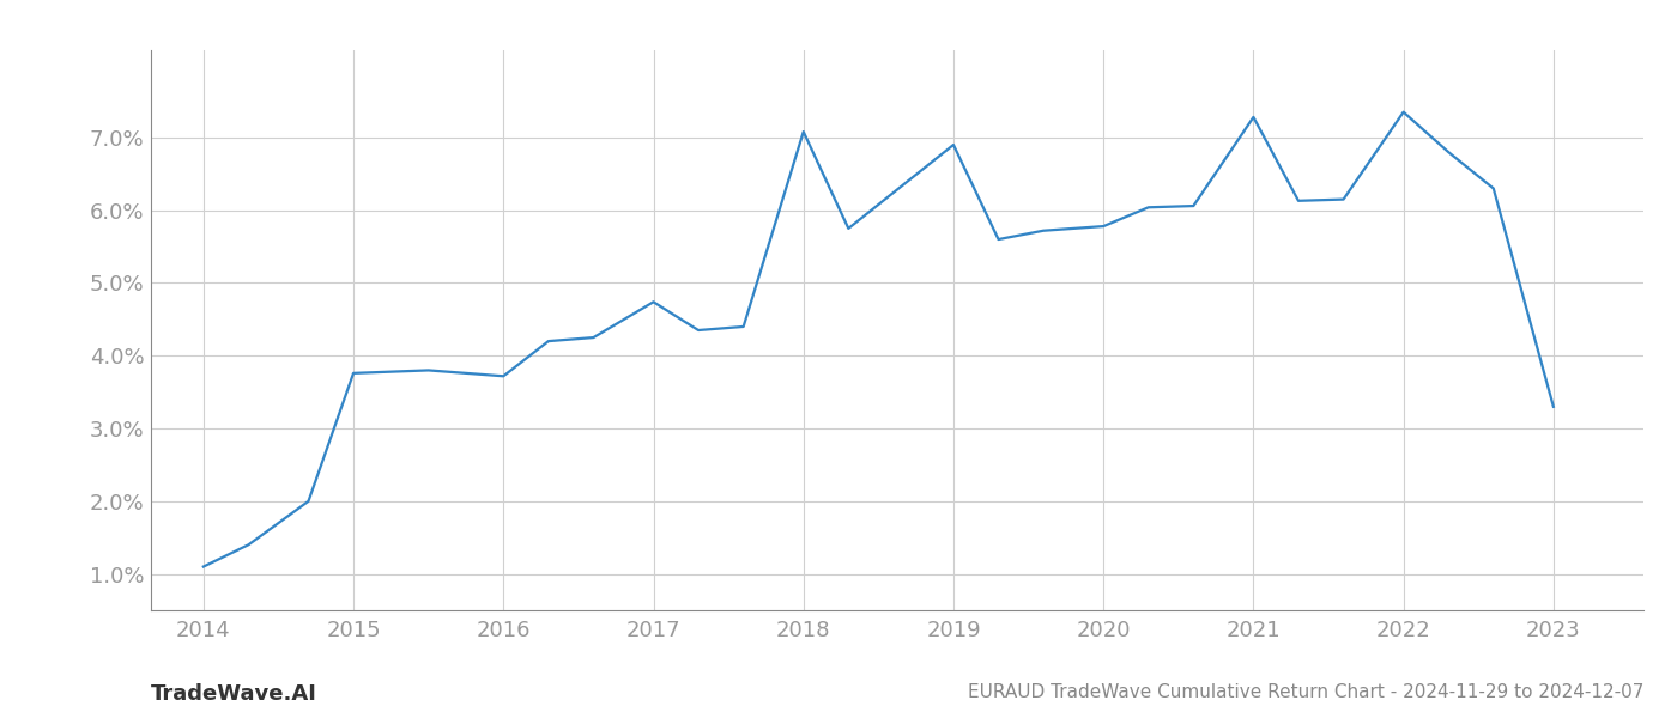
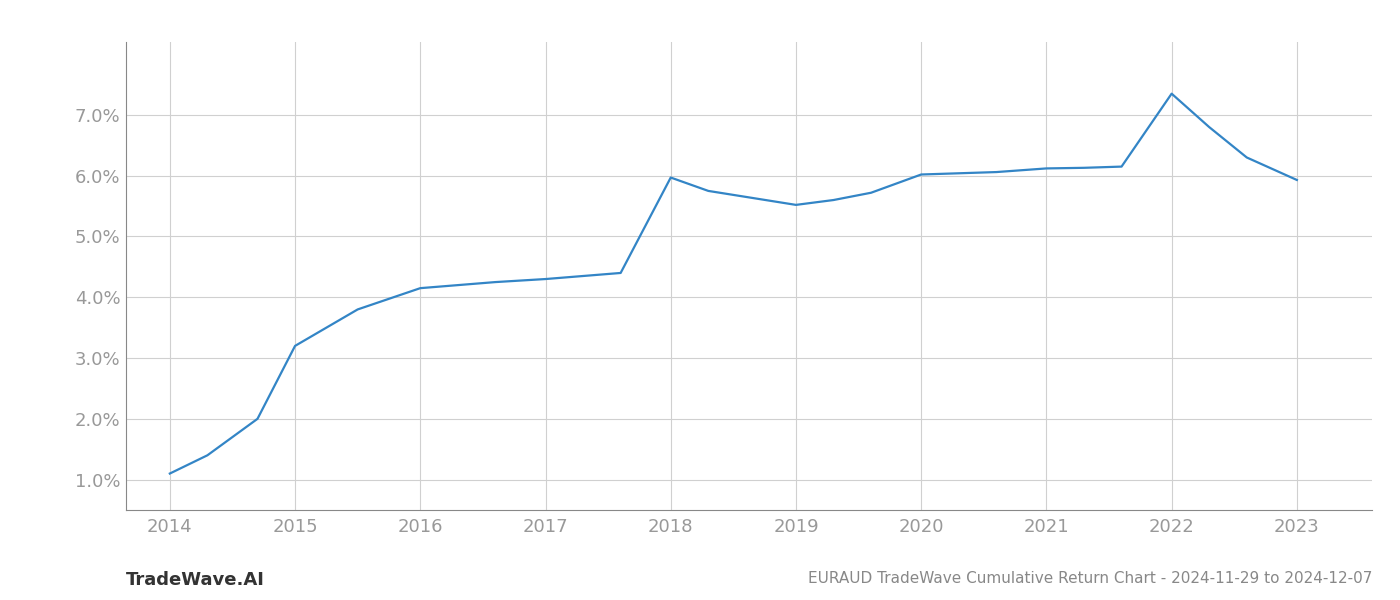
2015: 3.76% -> 3.20%
2016: 3.72% -> 4.15%
2017: 4.74% -> 4.30%
2018: 7.08% -> 5.97%
2019: 6.90% -> 5.52%
2020: 5.78% -> 6.02%
2021: 7.28% -> 6.12%
2023: 3.30% -> 5.93%
